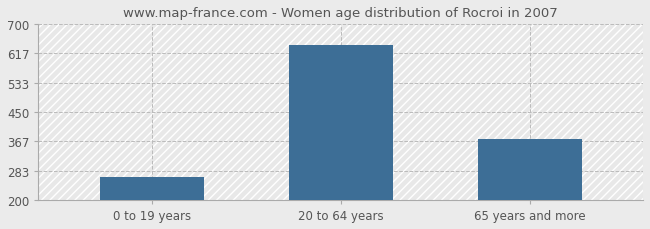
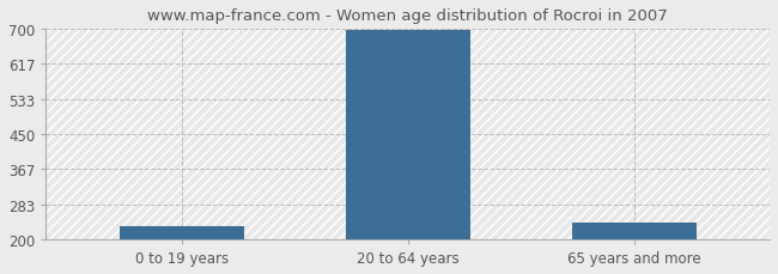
0 to 19 years: 265 -> 232
20 to 64 years: 640 -> 697
65 years and more: 375 -> 241
